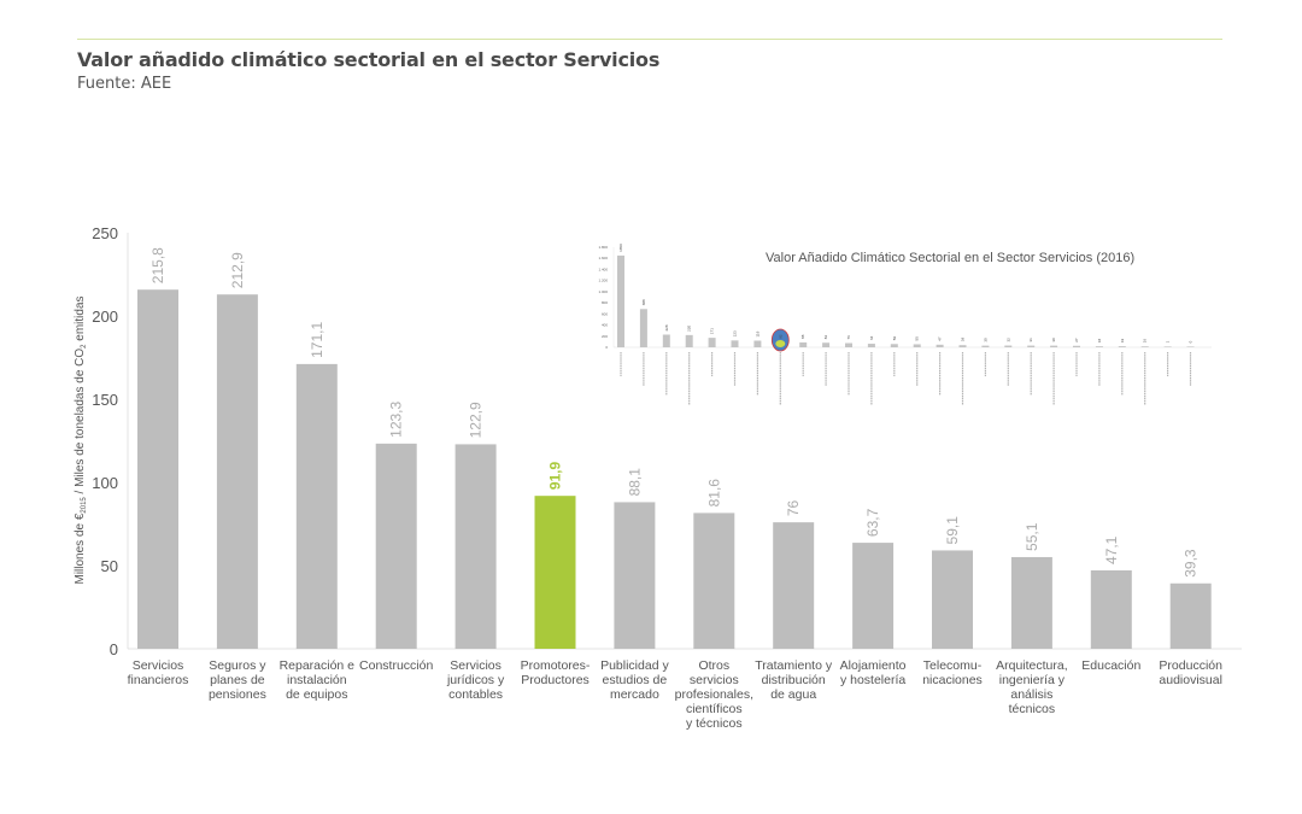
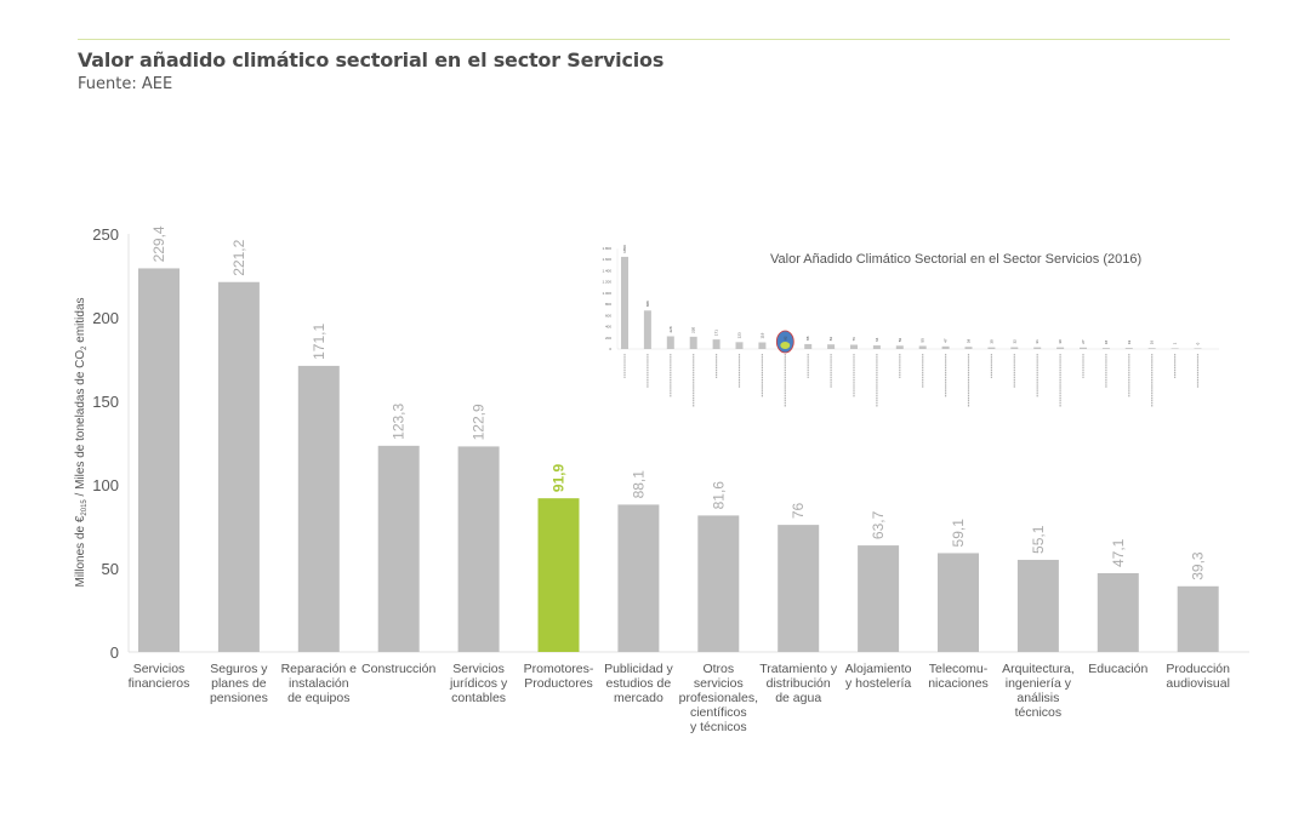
Servicios financieros: 215,8 -> 229,4
Seguros y planes de pensiones: 212,9 -> 221,2
